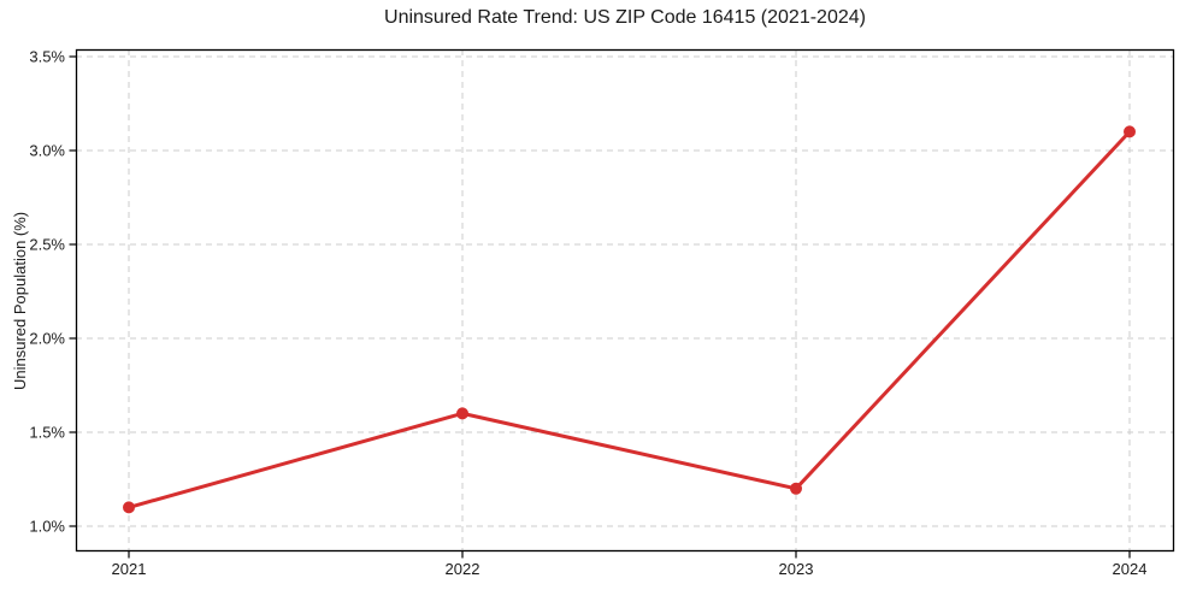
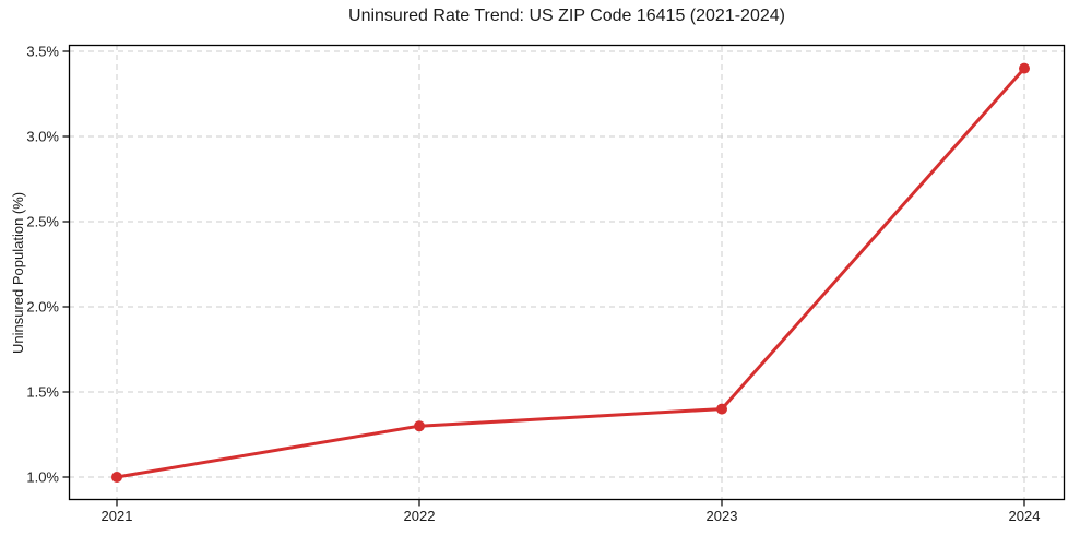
2021: 1.1% -> 1.0%
2022: 1.6% -> 1.3%
2023: 1.2% -> 1.4%
2024: 3.1% -> 3.4%
